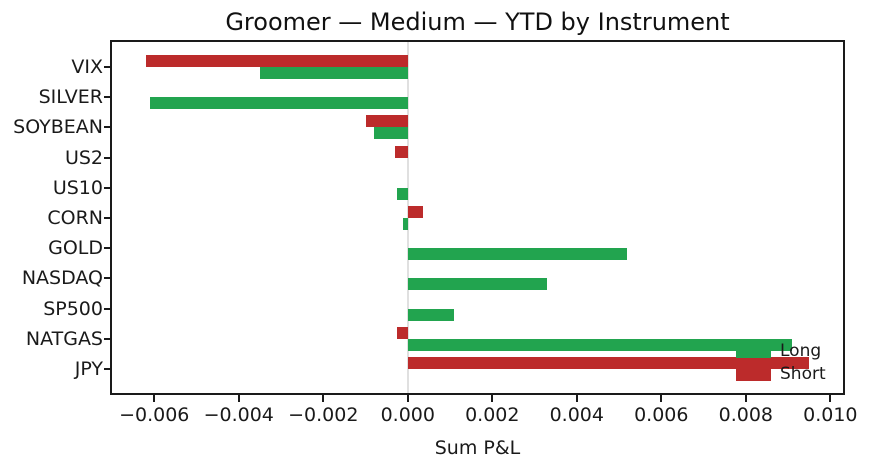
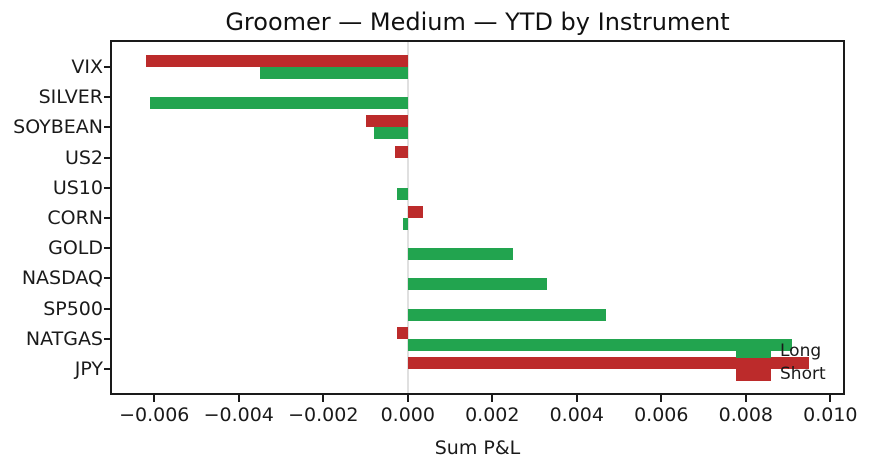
Long/GOLD: 0.0052 -> 0.0025
Long/SP500: 0.0011 -> 0.0047
